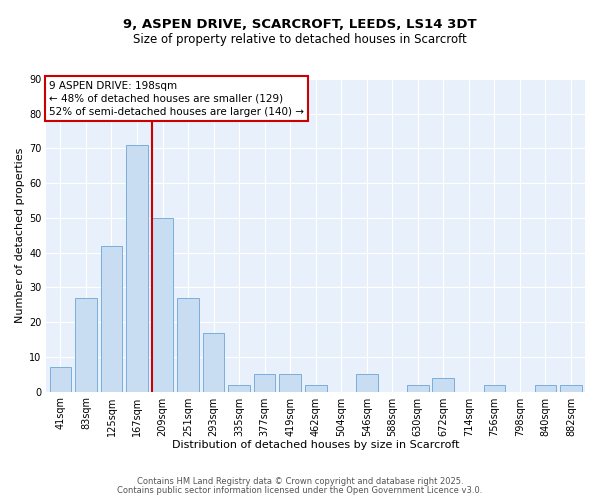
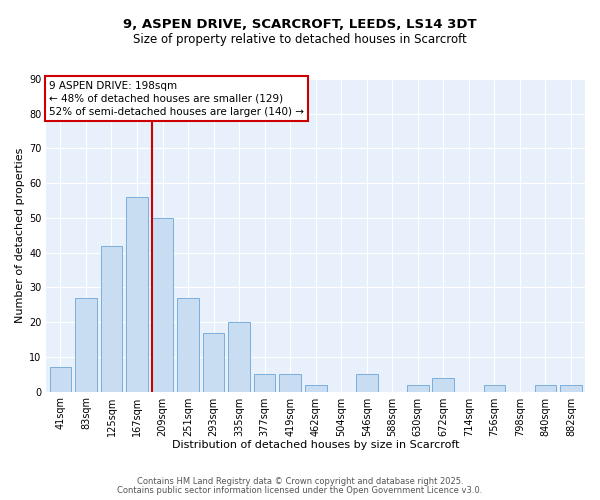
167sqm: 71 -> 56
335sqm: 2 -> 20
